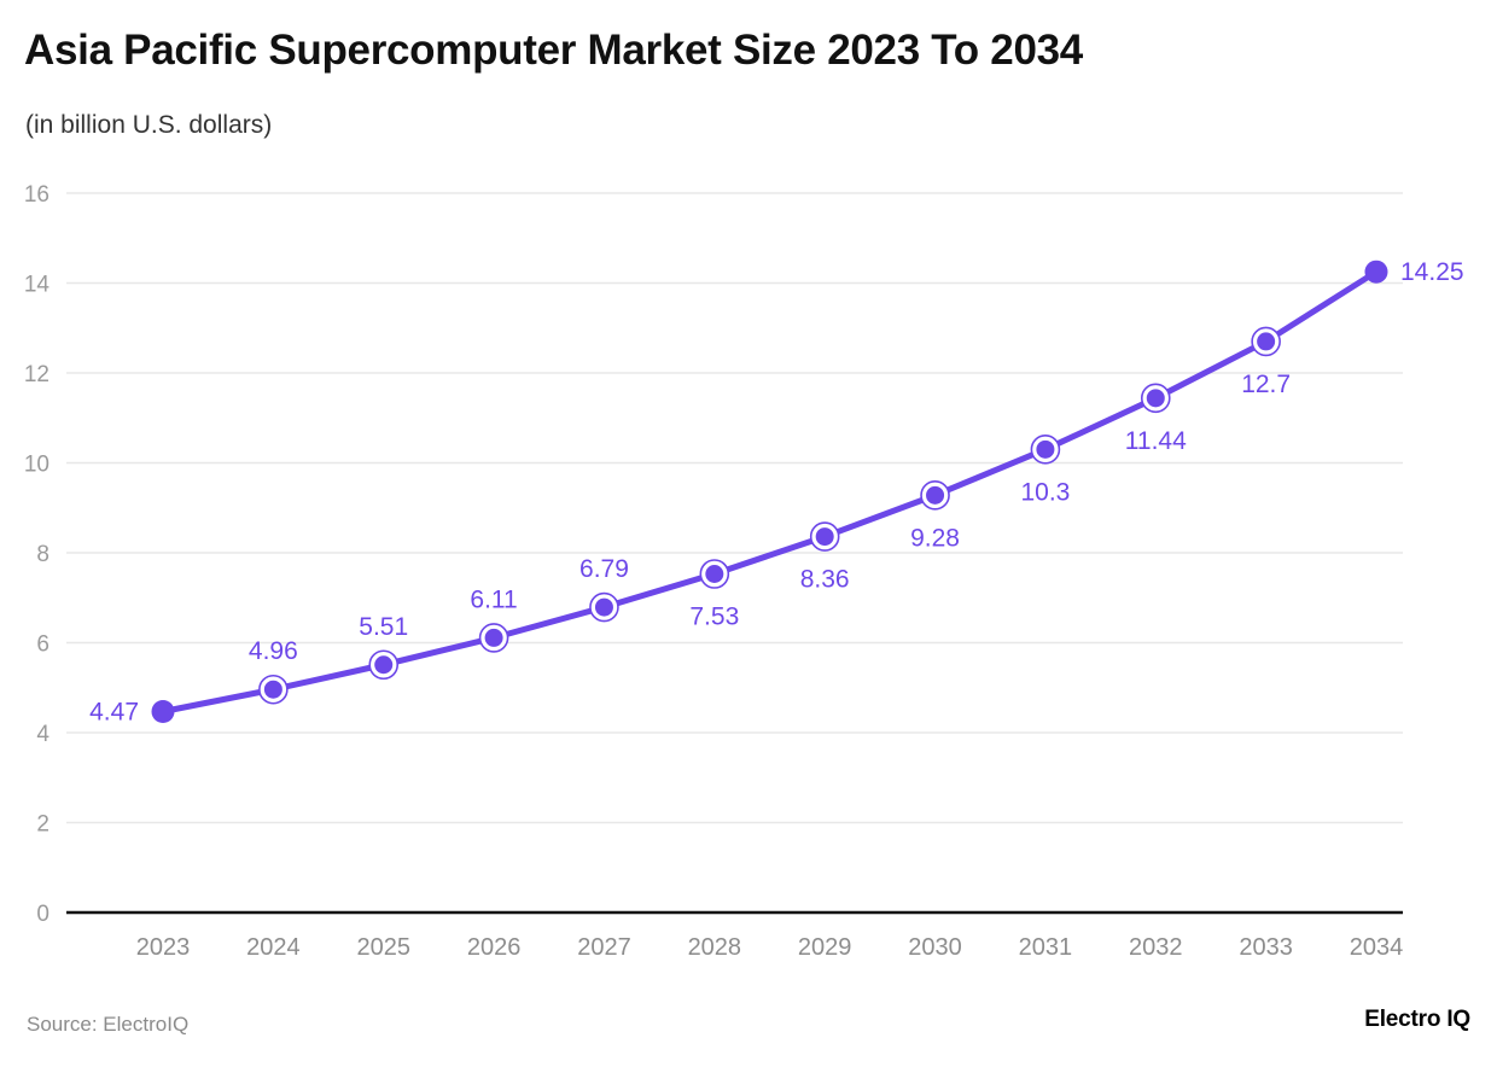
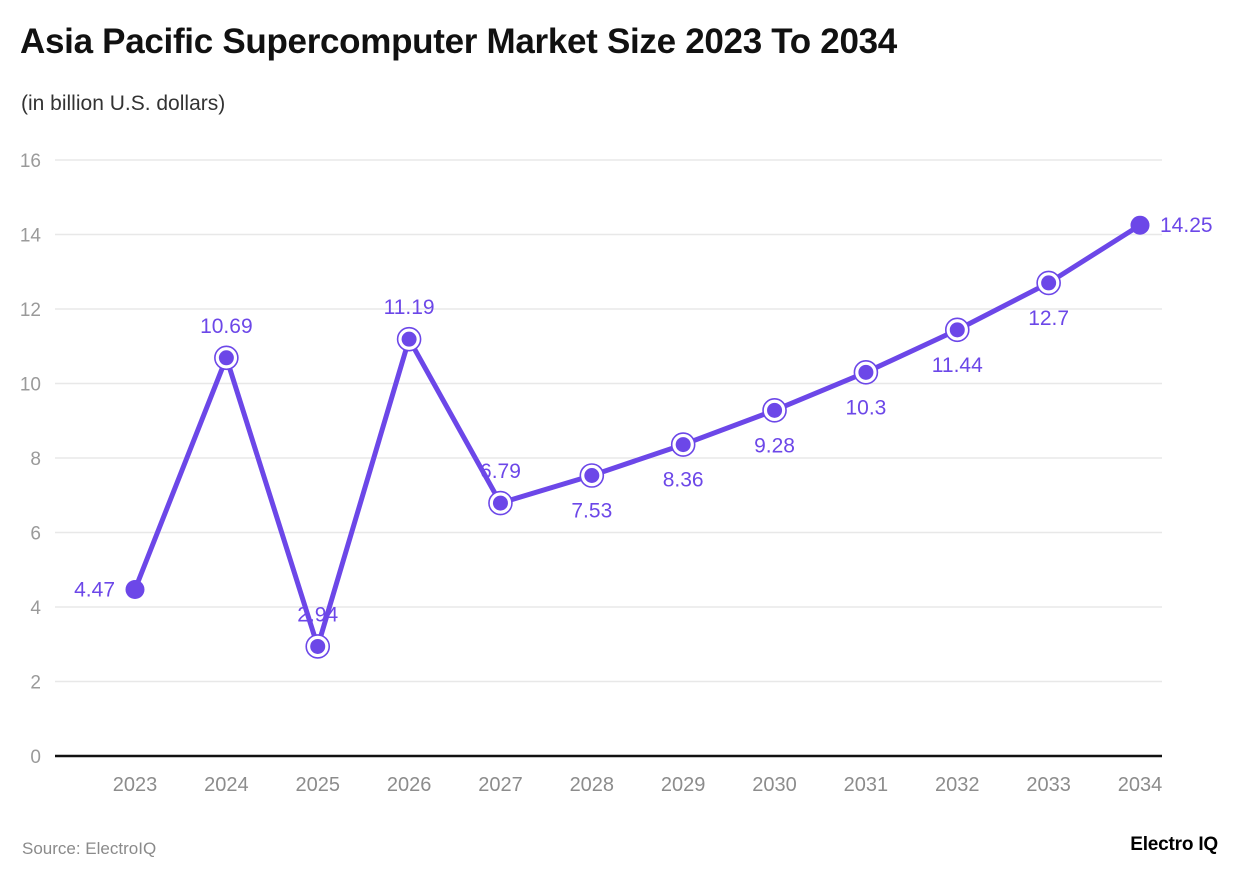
2024: 4.96 -> 10.69
2025: 5.51 -> 2.94
2026: 6.11 -> 11.19
